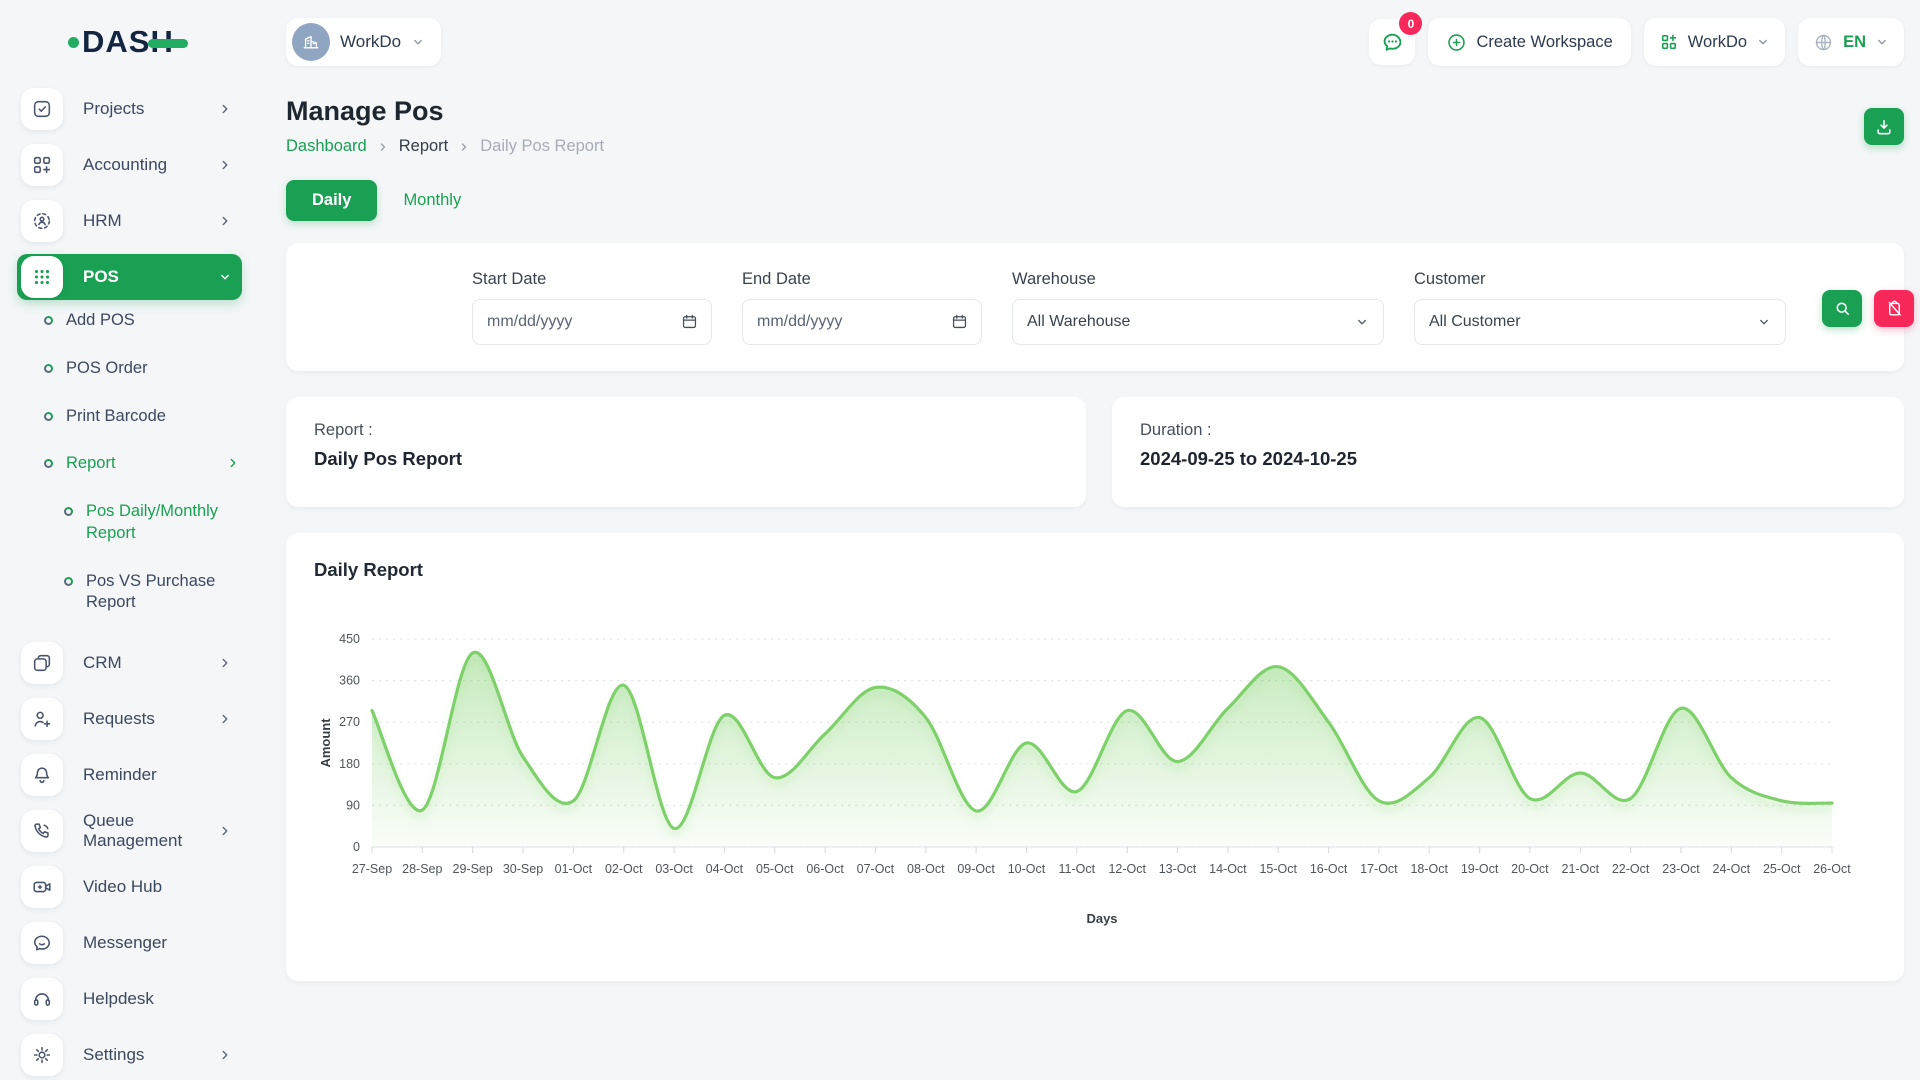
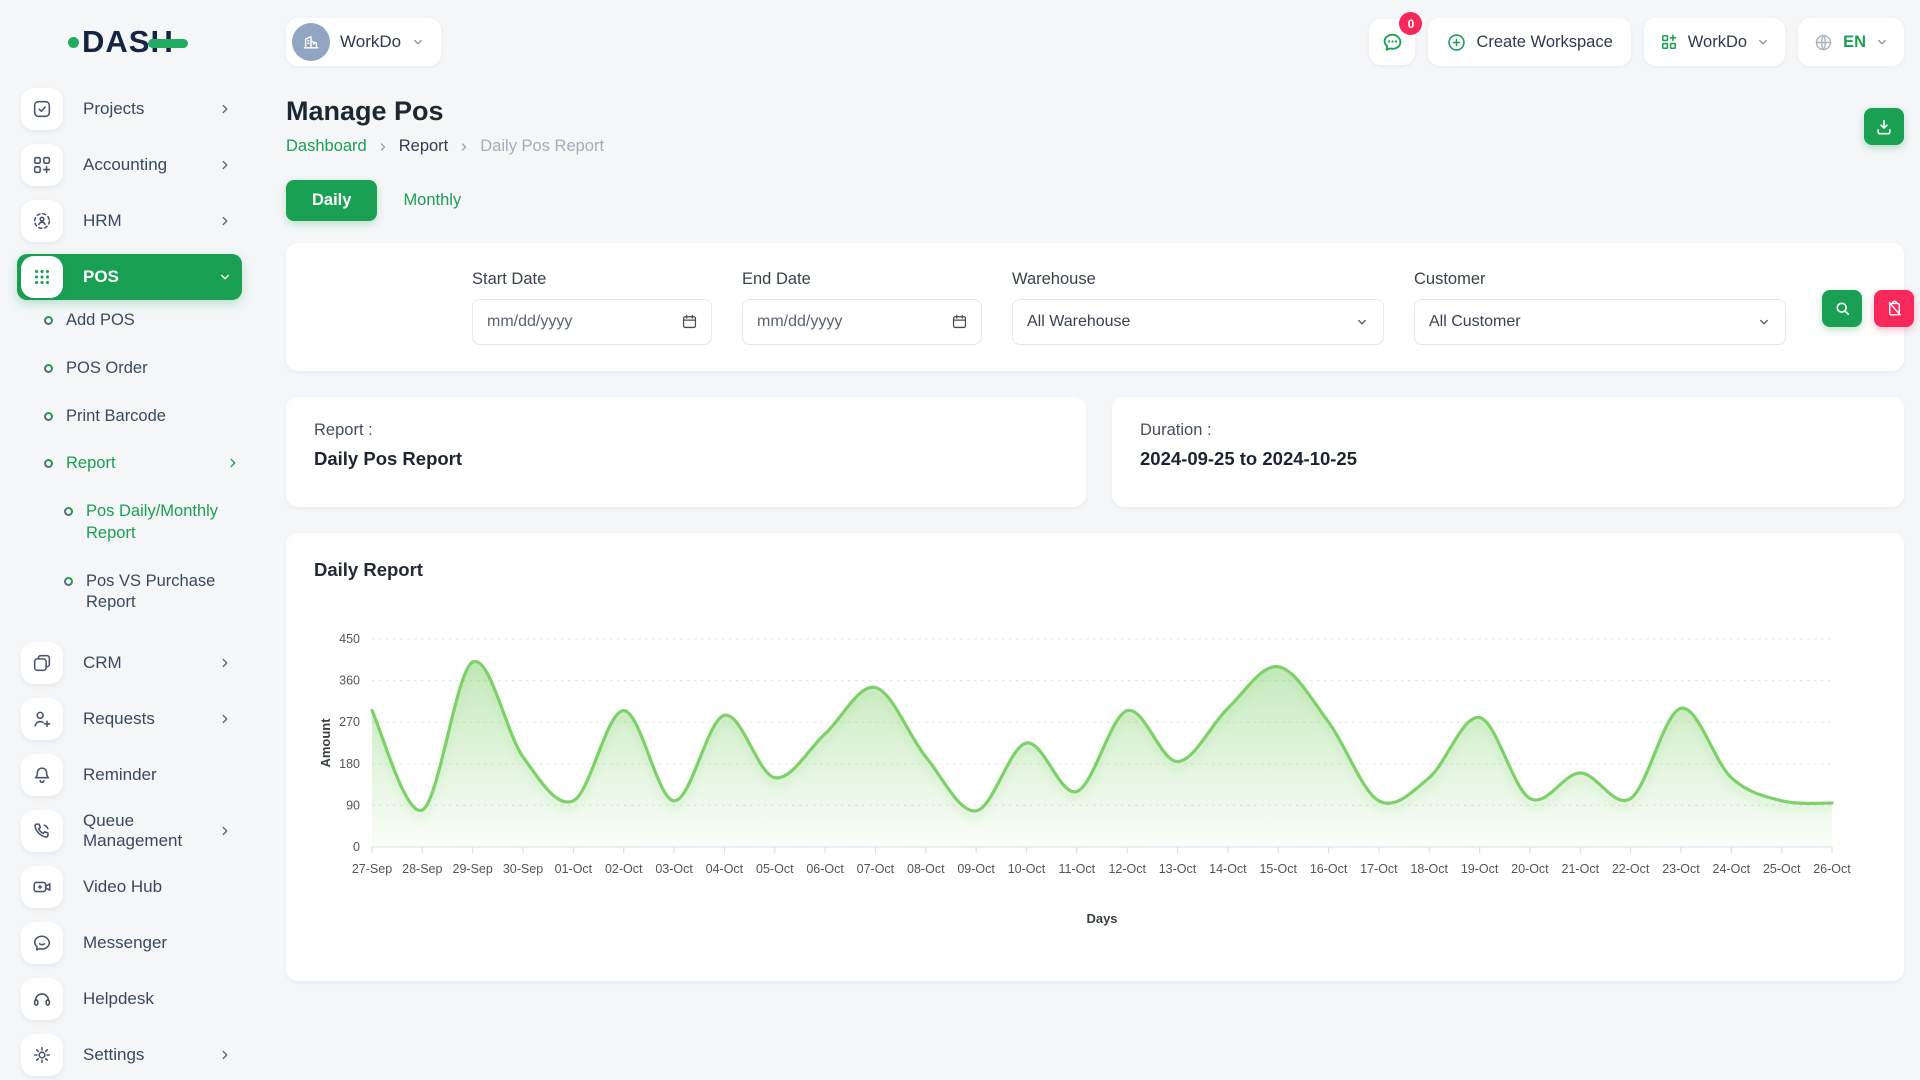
29-Sep: 420 -> 400
02-Oct: 350 -> 300
03-Oct: 40 -> 100
08-Oct: 280 -> 200
